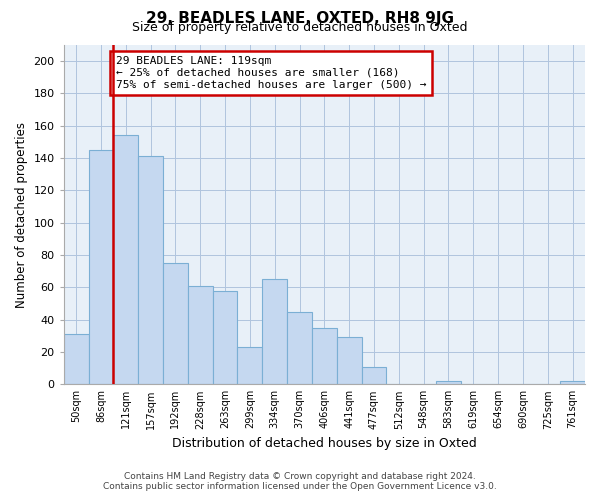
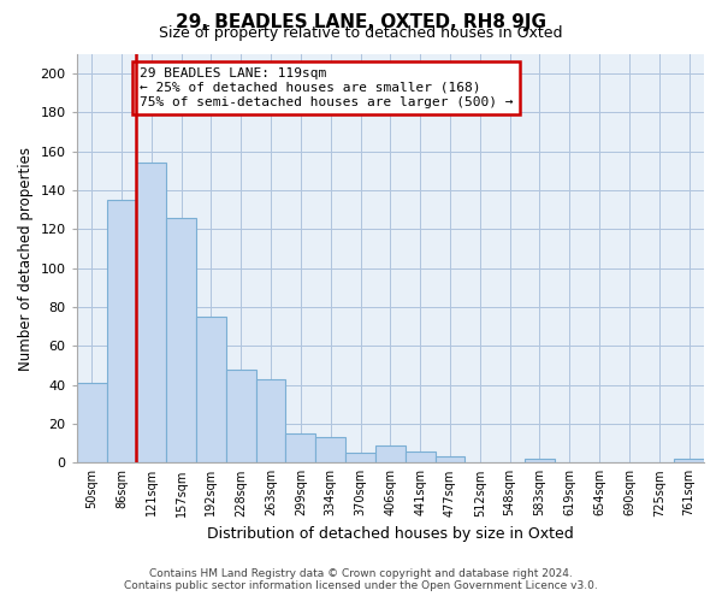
50sqm: 31 -> 41
86sqm: 145 -> 135
157sqm: 141 -> 126
228sqm: 61 -> 48
263sqm: 58 -> 43
299sqm: 23 -> 15
334sqm: 65 -> 13
370sqm: 45 -> 5
406sqm: 35 -> 9
441sqm: 29 -> 6
477sqm: 11 -> 3
